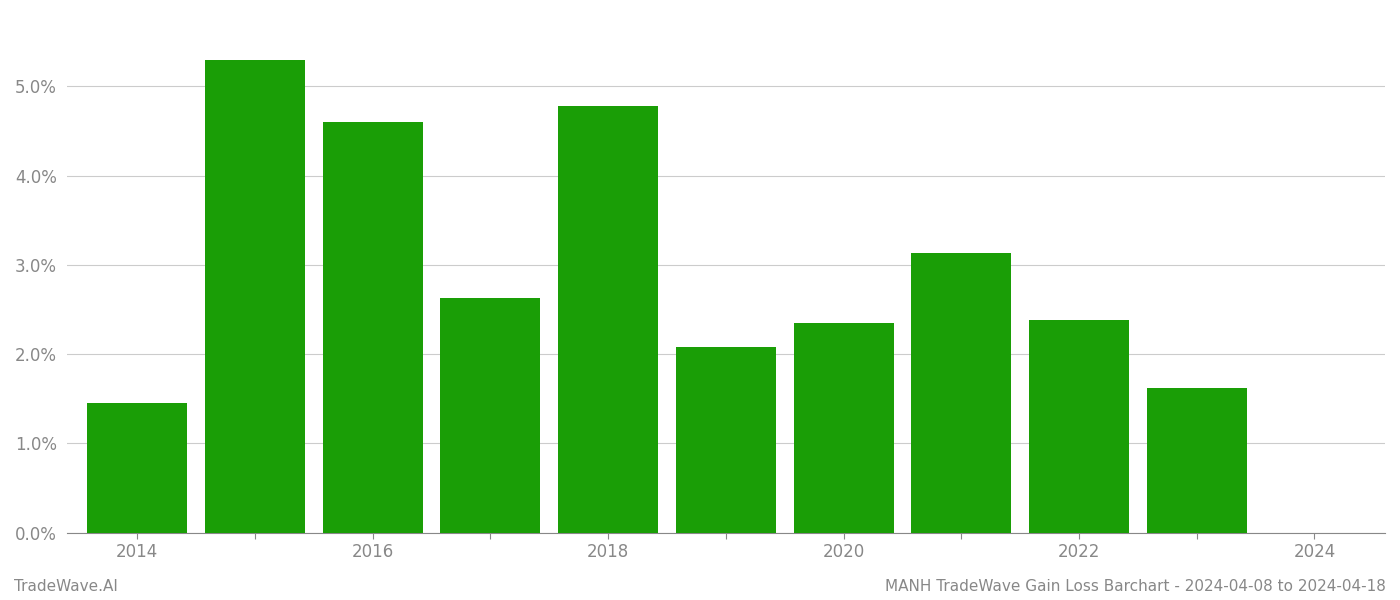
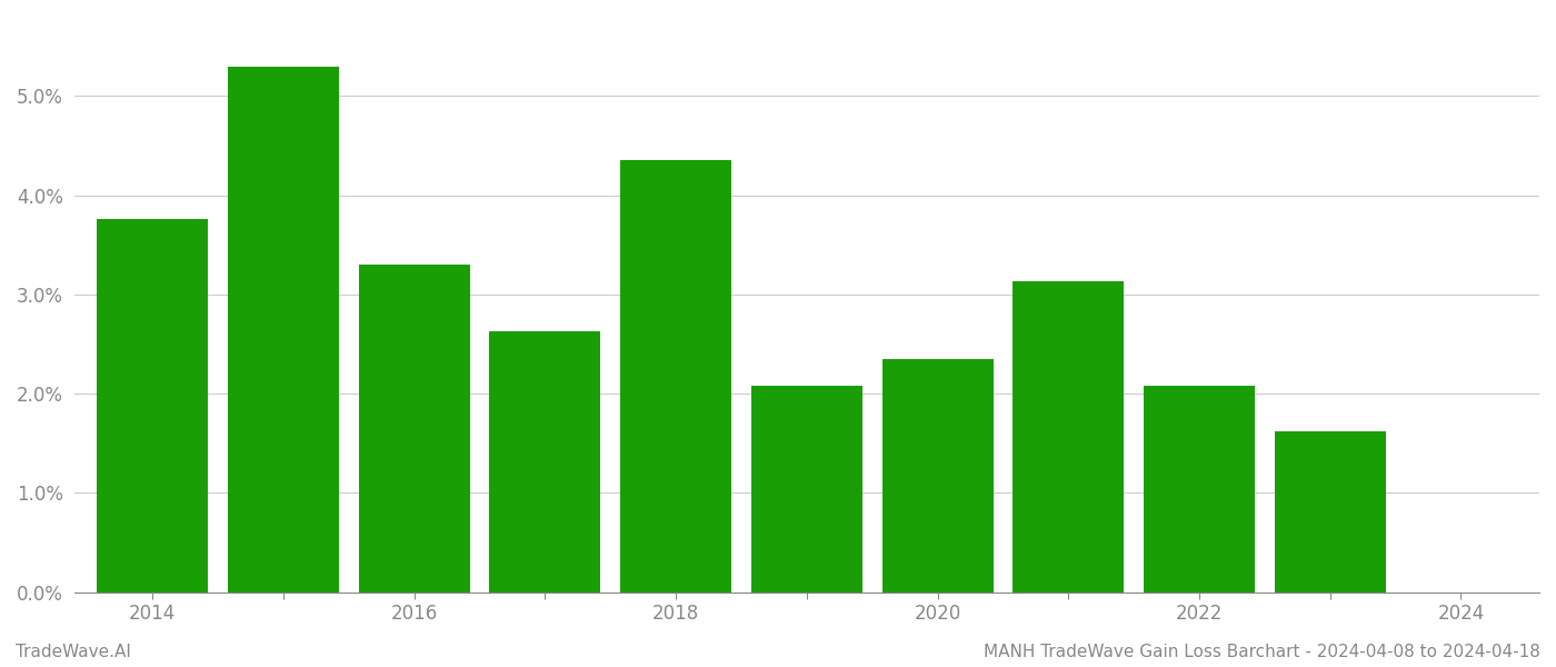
2014: 1.45% -> 3.76%
2016: 4.60% -> 3.30%
2018: 4.78% -> 4.36%
2022: 2.38% -> 2.08%
